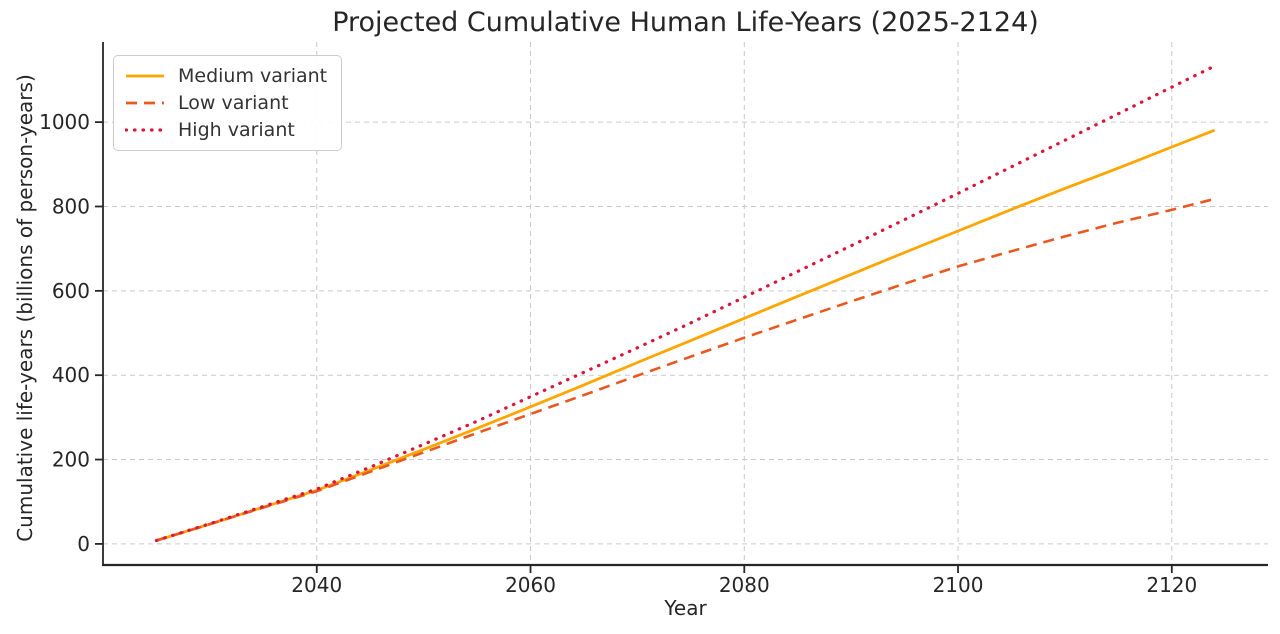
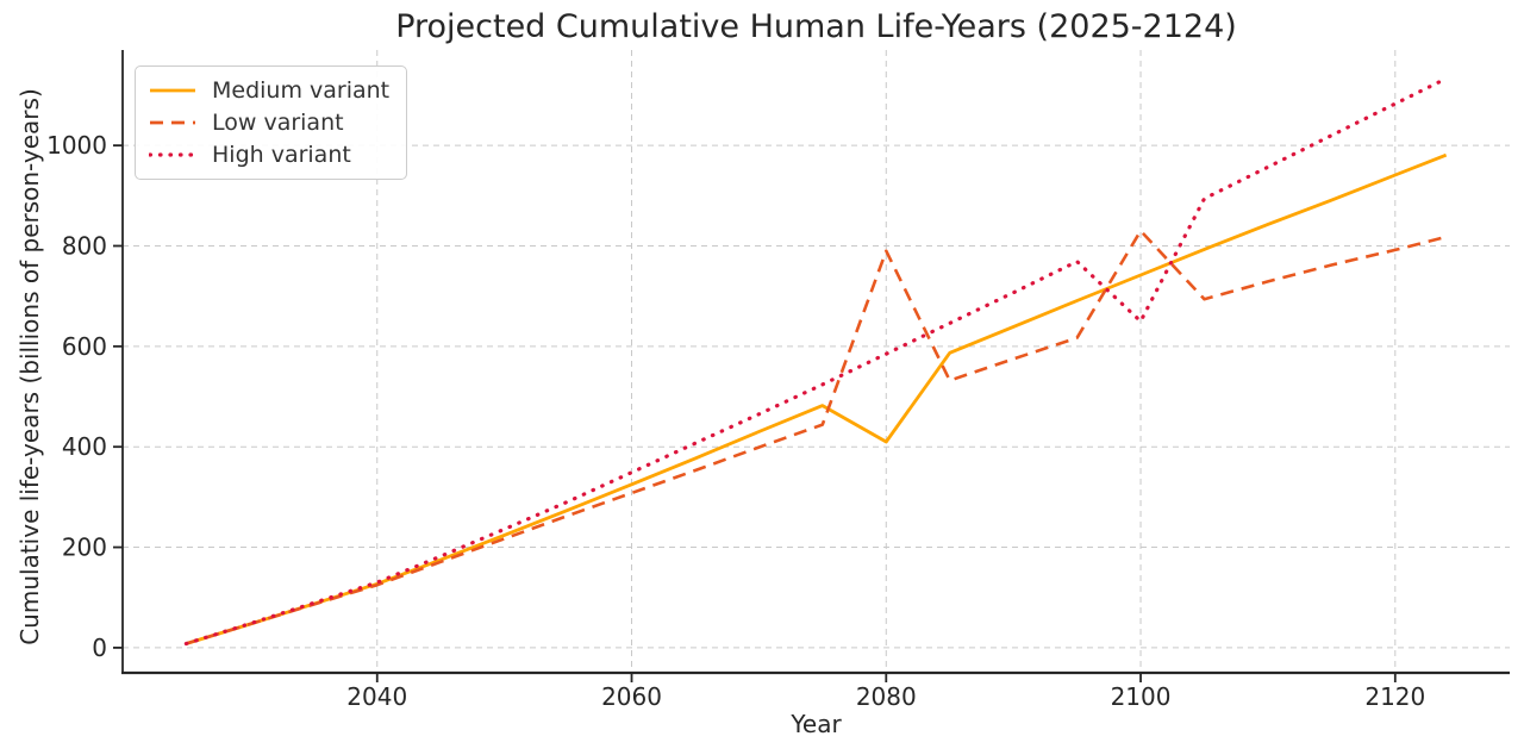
Medium variant/2080: 540 -> 410
Low variant/2080: 490 -> 790
Low variant/2100: 660 -> 830
High variant/2100: 830 -> 650
